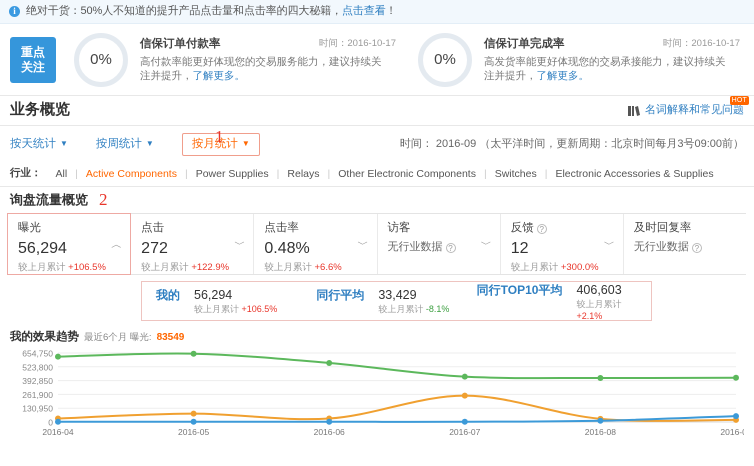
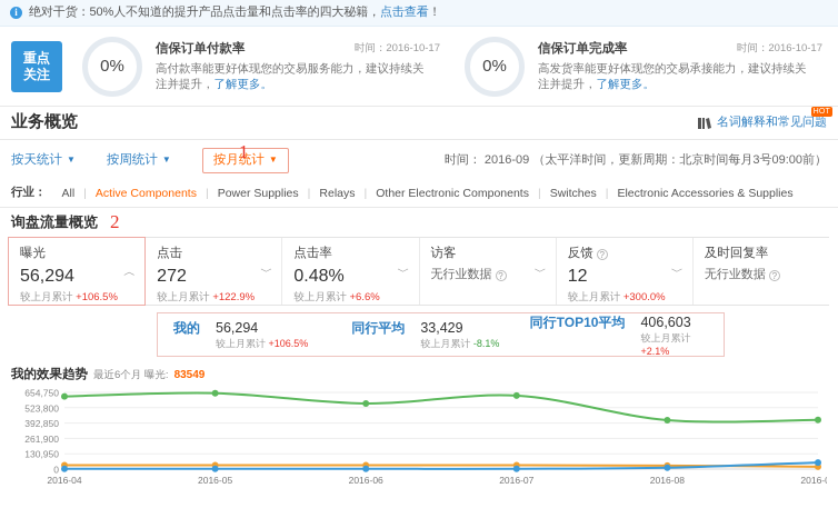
同行平均/2016-05: 80000 -> 30000
同行TOP10平均/2016-07: 430000 -> 630000
同行平均/2016-07: 250000 -> 30000
